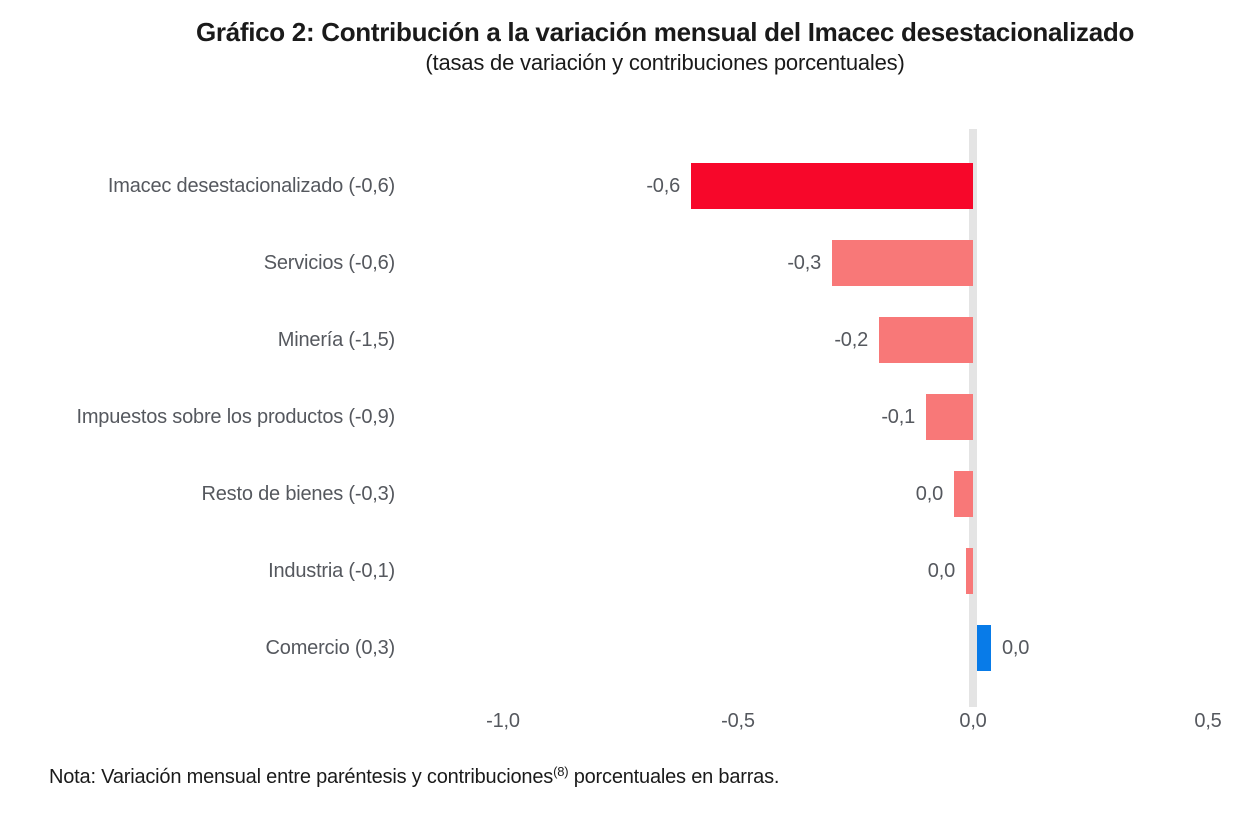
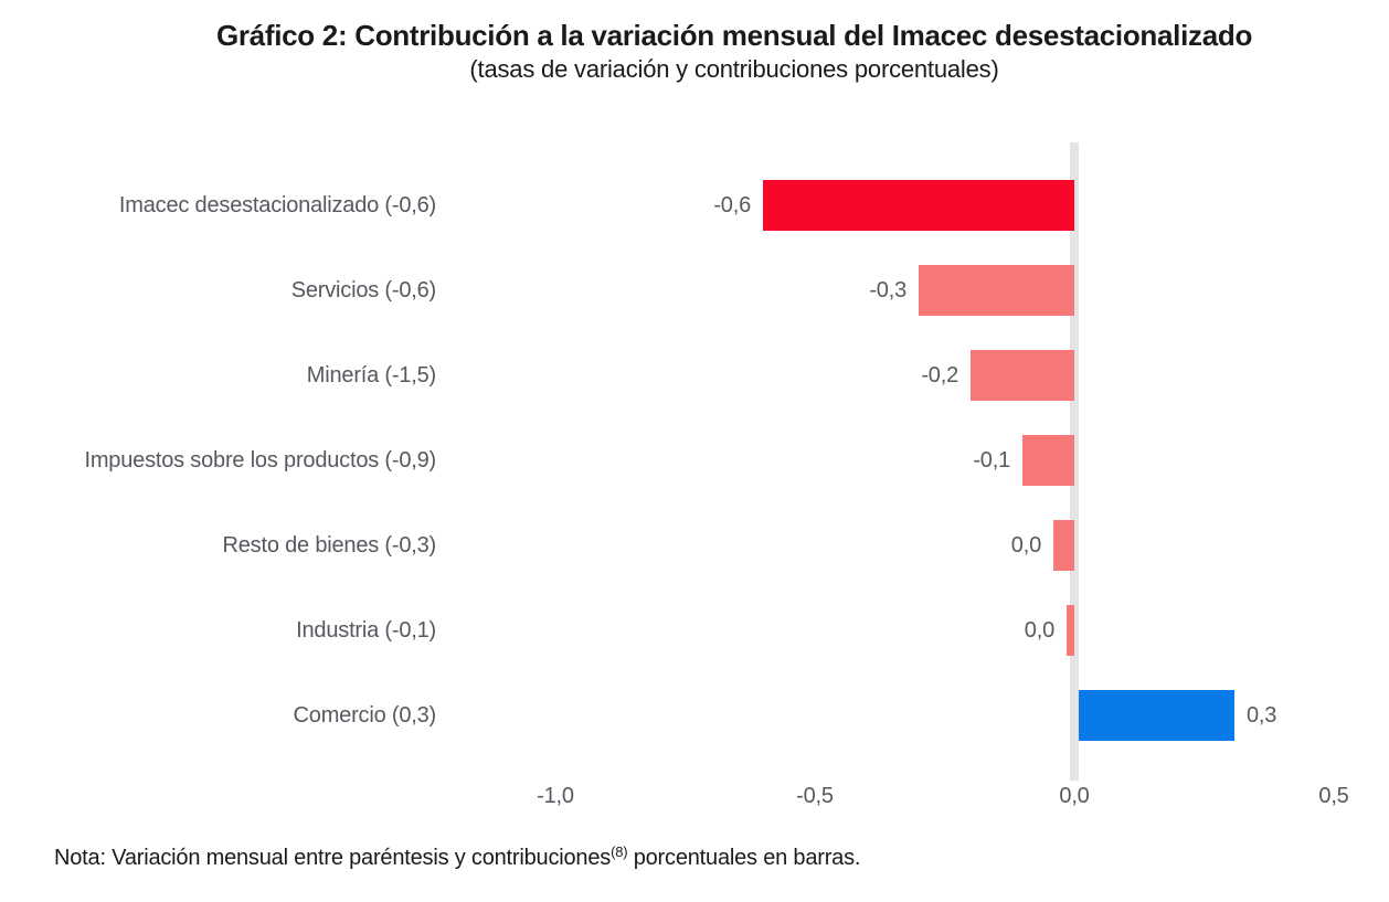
Comercio (0,3): 0,0 -> 0,3
